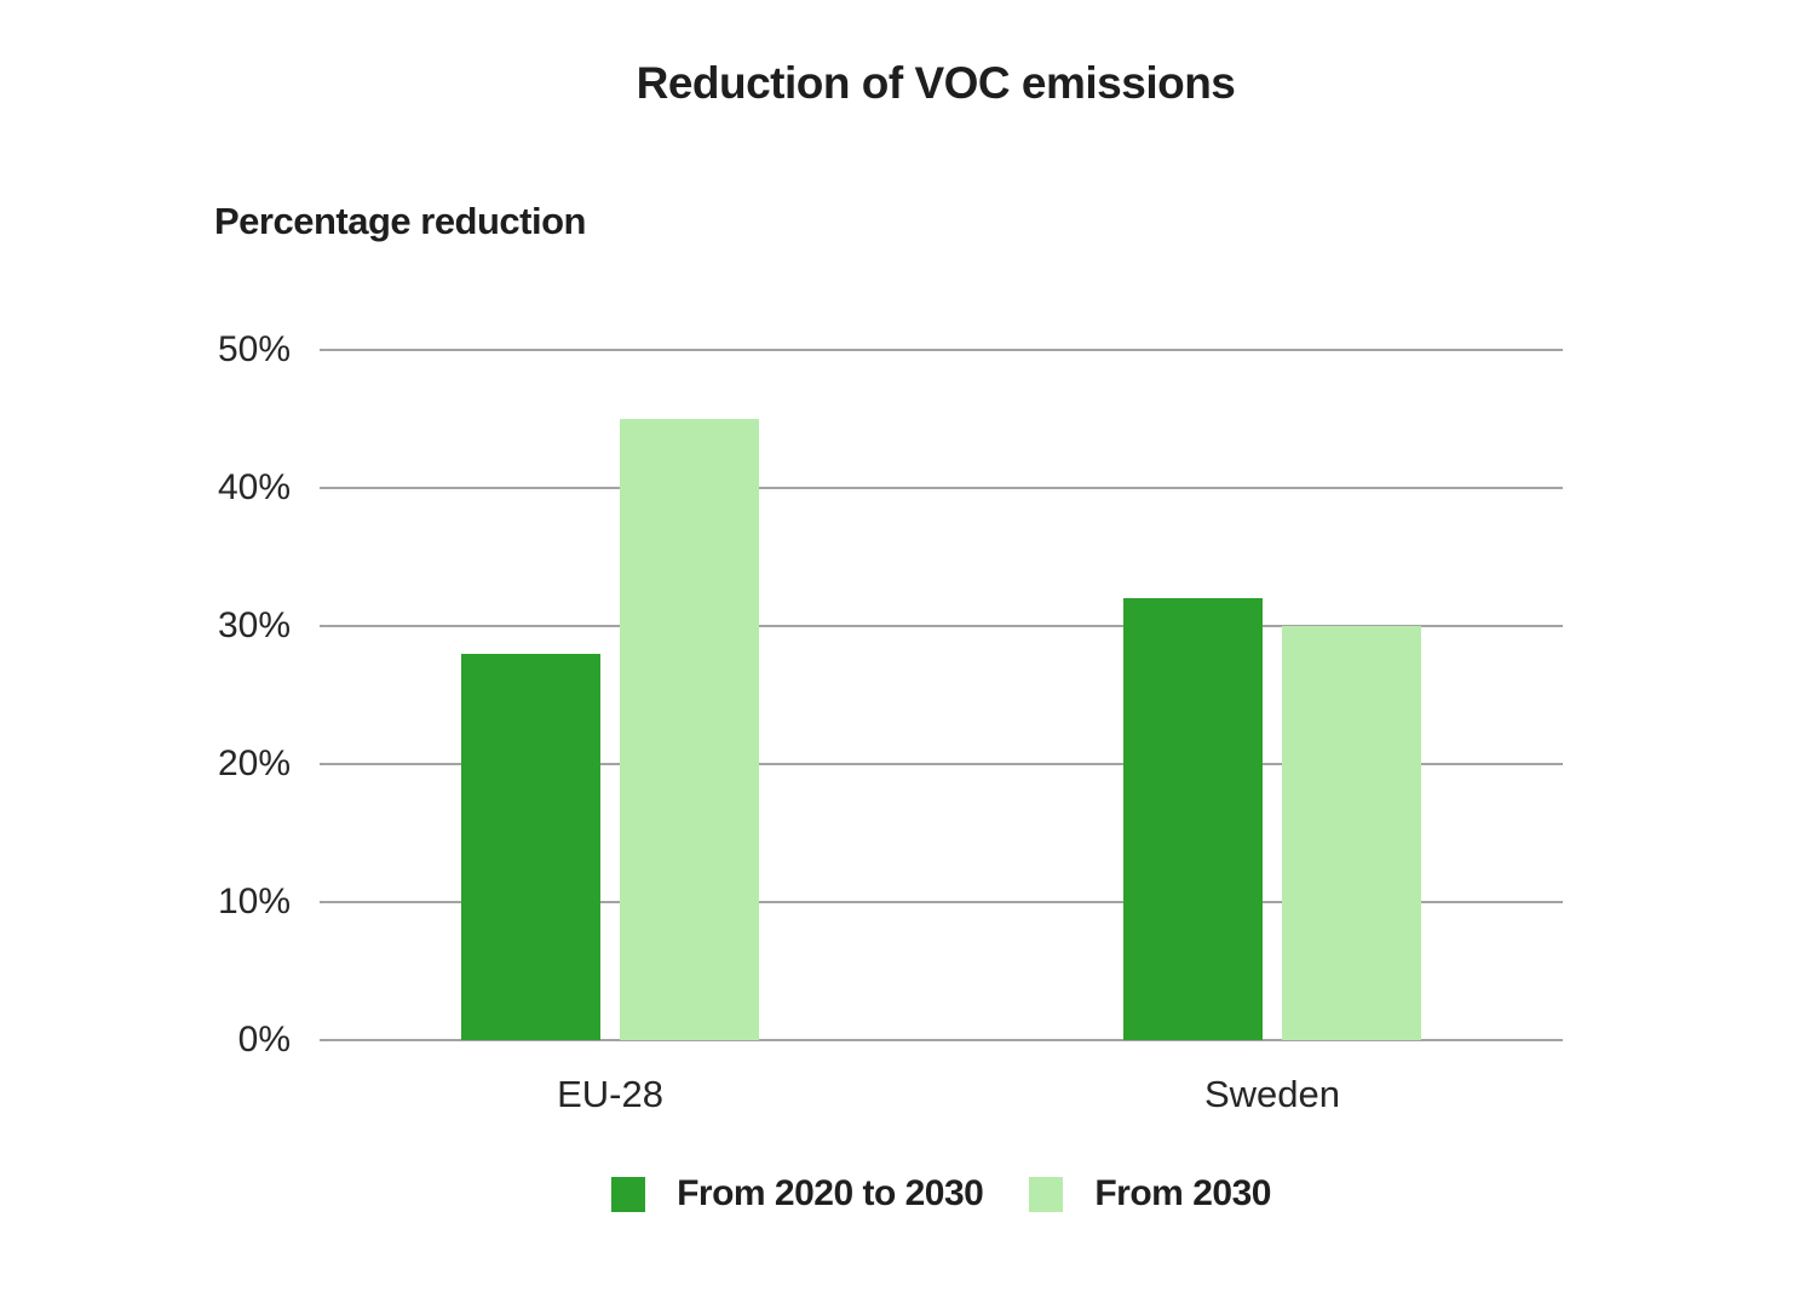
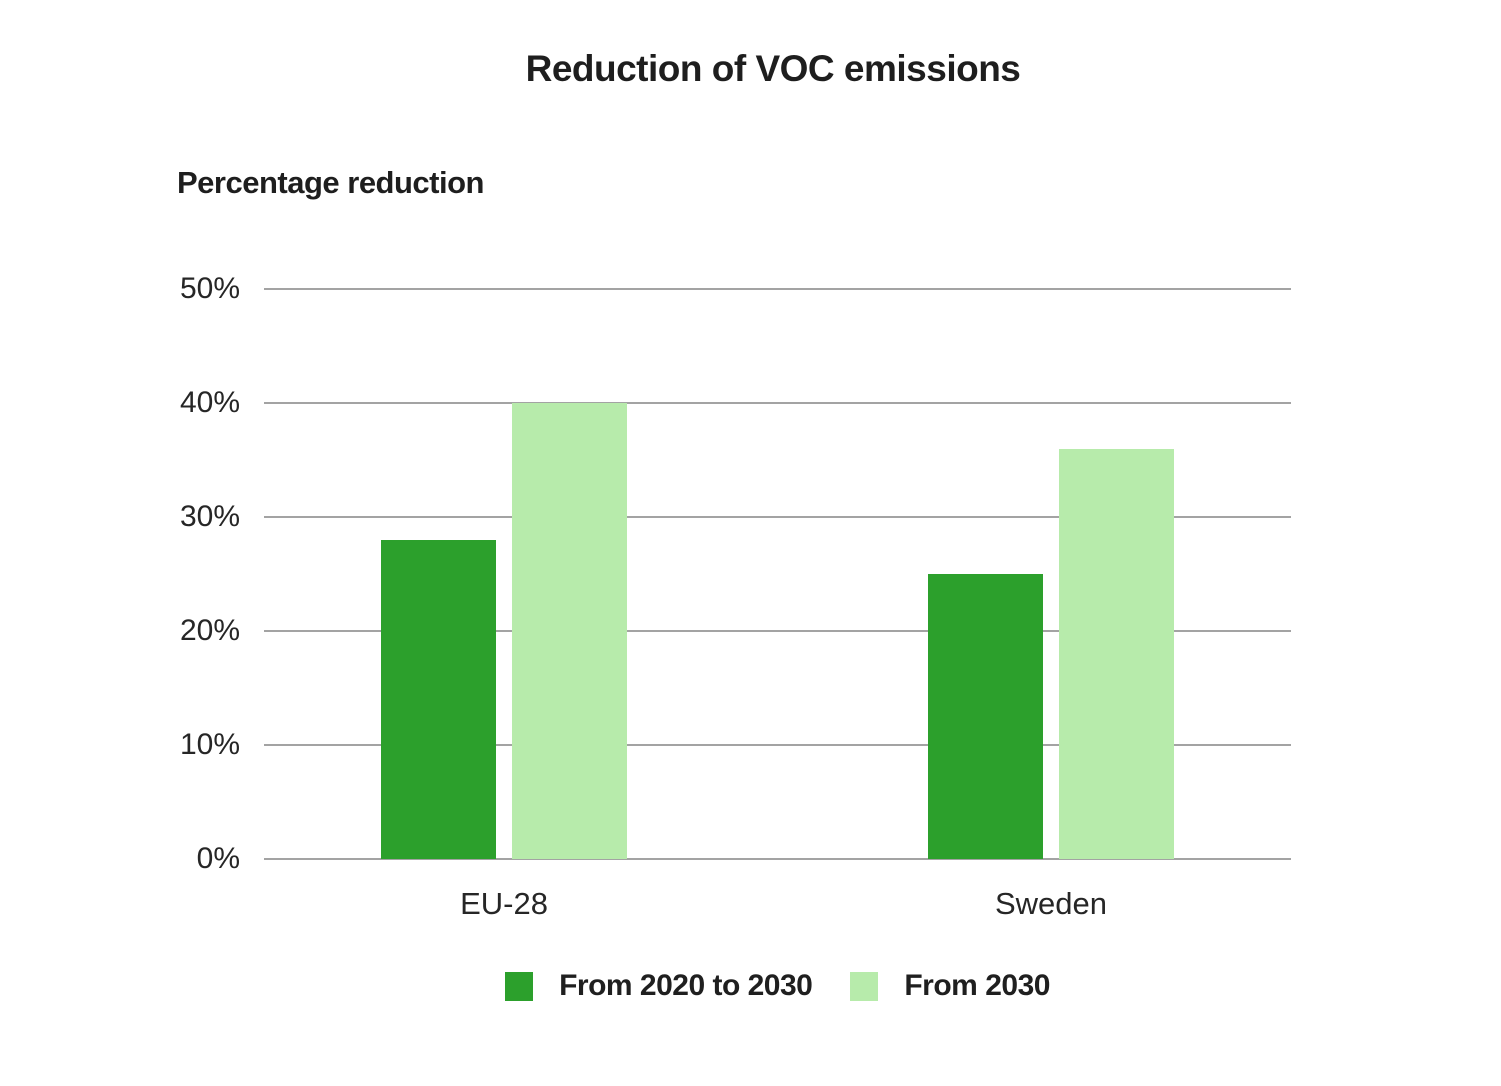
From 2030/EU-28: 45% -> 40%
From 2020 to 2030/Sweden: 32% -> 25%
From 2030/Sweden: 30% -> 36%
